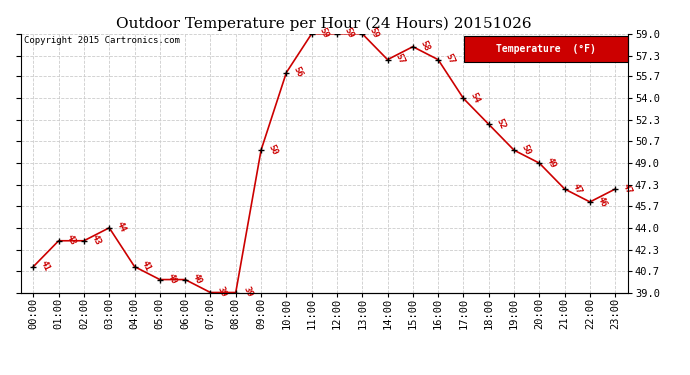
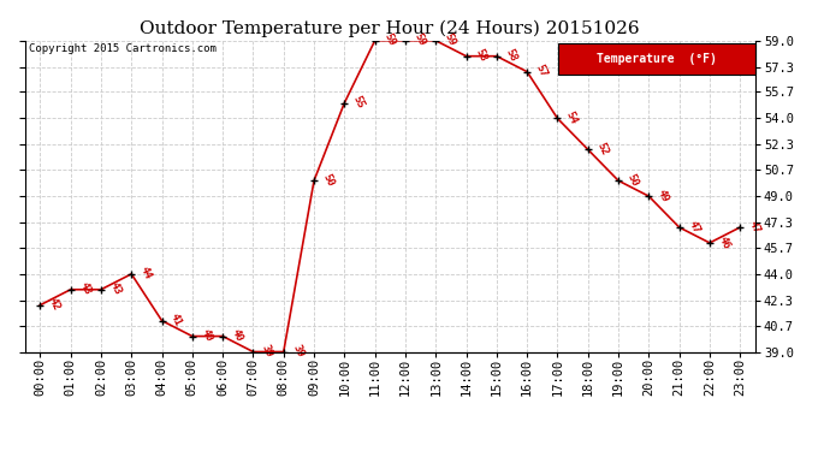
00:00: 41 -> 42
10:00: 56 -> 55
14:00: 57 -> 58
